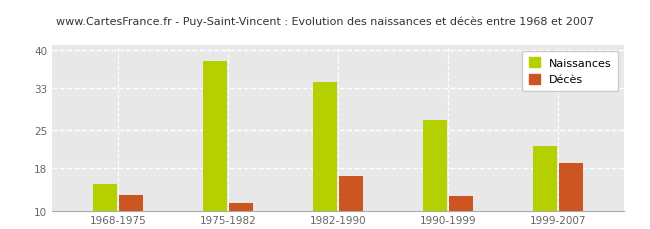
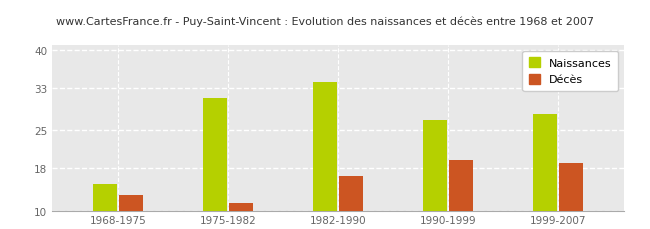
Naissances/1975-1982: 38 -> 31
Décès/1990-1999: 12.8 -> 19.5
Naissances/1999-2007: 22 -> 28
